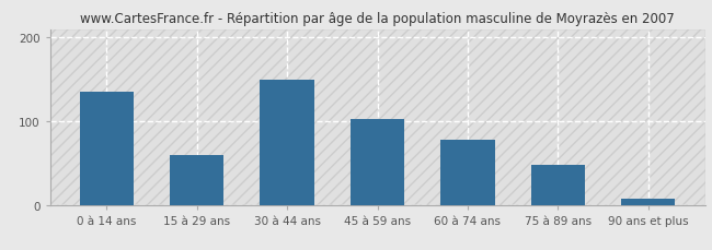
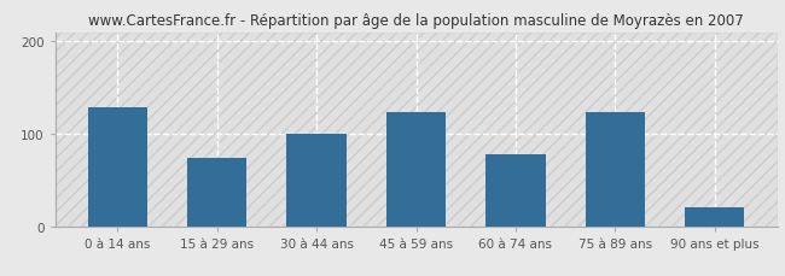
0 à 14 ans: 135 -> 128
15 à 29 ans: 60 -> 74
30 à 44 ans: 150 -> 100
45 à 59 ans: 102 -> 124
75 à 89 ans: 48 -> 124
90 ans et plus: 7 -> 20
